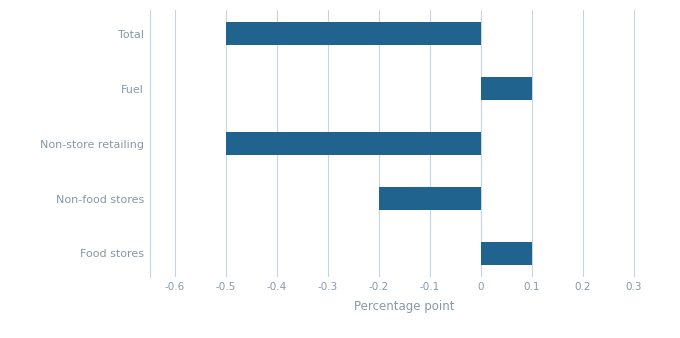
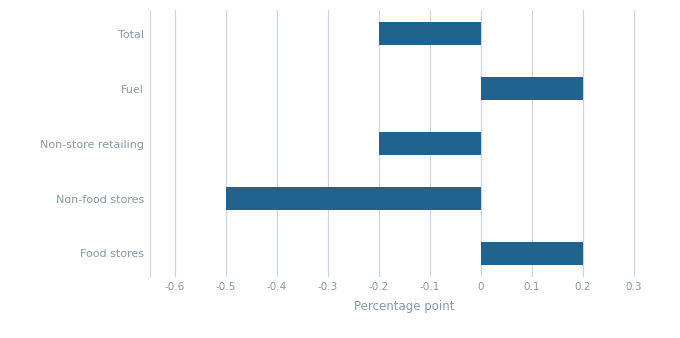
Total: -0.5 -> -0.2
Fuel: 0.1 -> 0.2
Non-store retailing: -0.5 -> -0.2
Non-food stores: -0.2 -> -0.5
Food stores: 0.1 -> 0.2
